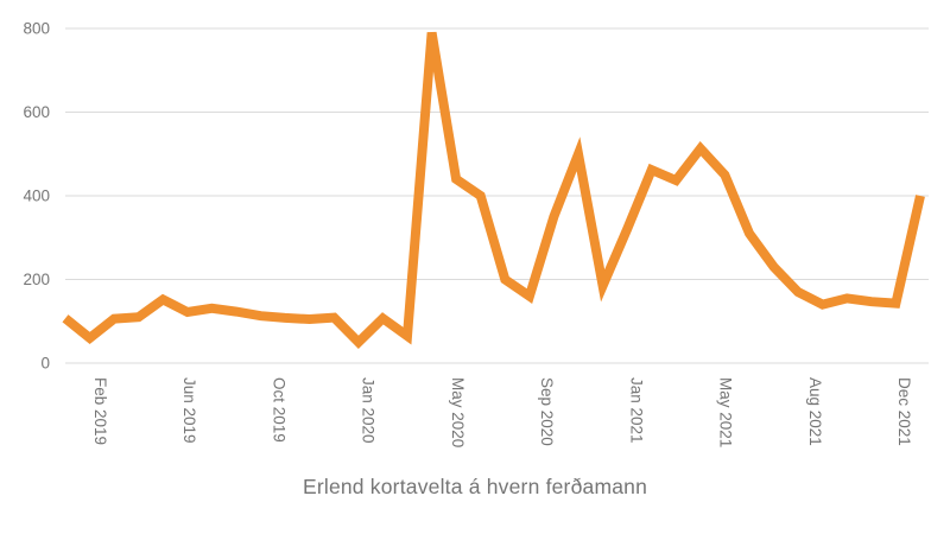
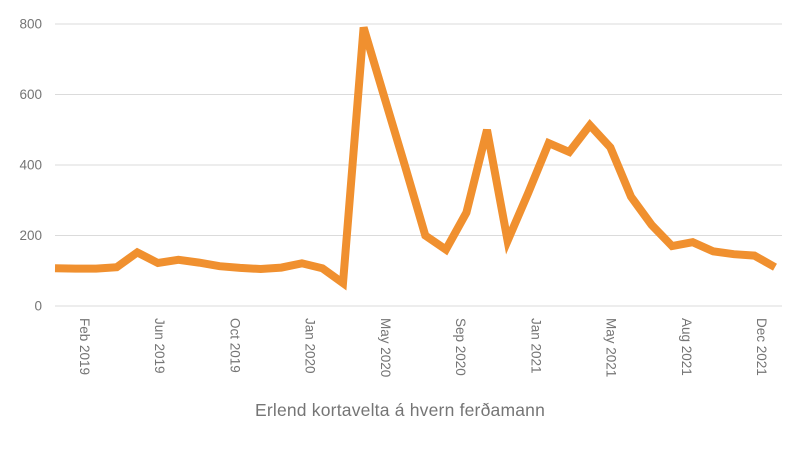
Feb 2019: 60 -> 110
Jan 2020: 50 -> 120
May 2020: 440 -> 600
Sep 2020: 350 -> 260
Aug 2021: 140 -> 180
Dec 2021: 400 -> 110
